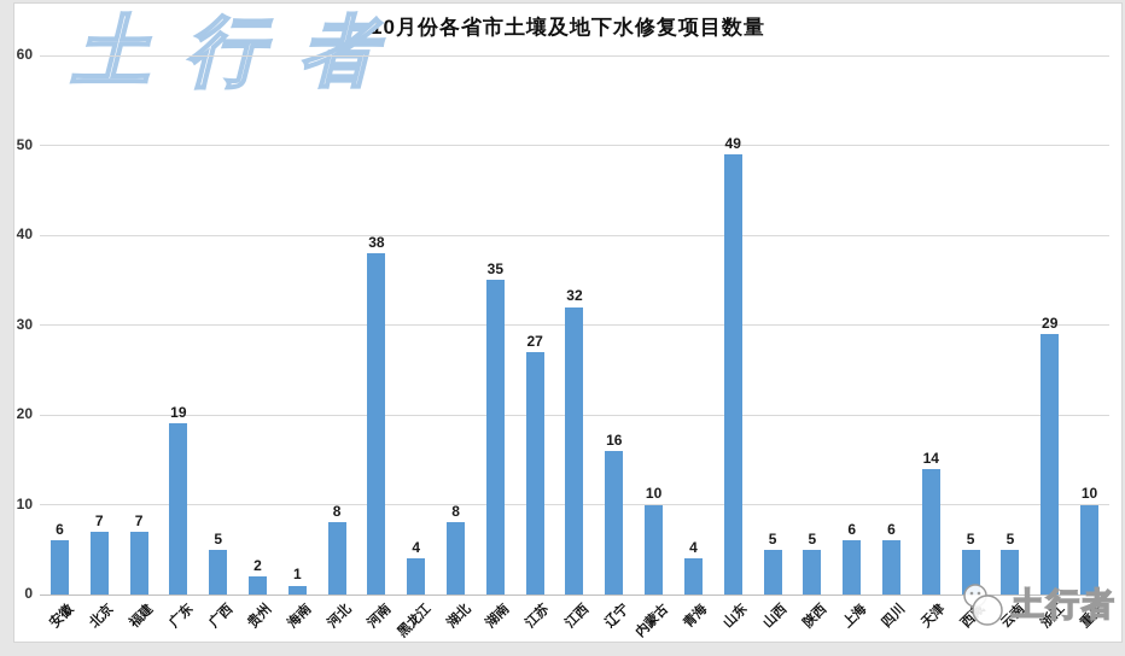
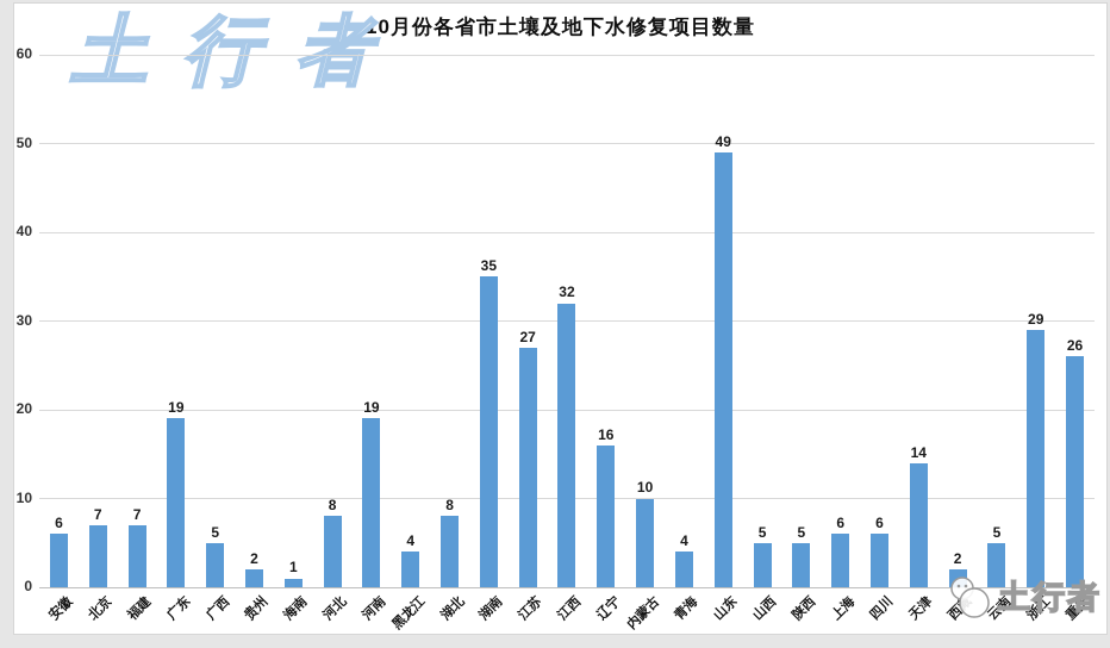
河南: 38 -> 19
西藏: 5 -> 2
重庆: 10 -> 26
